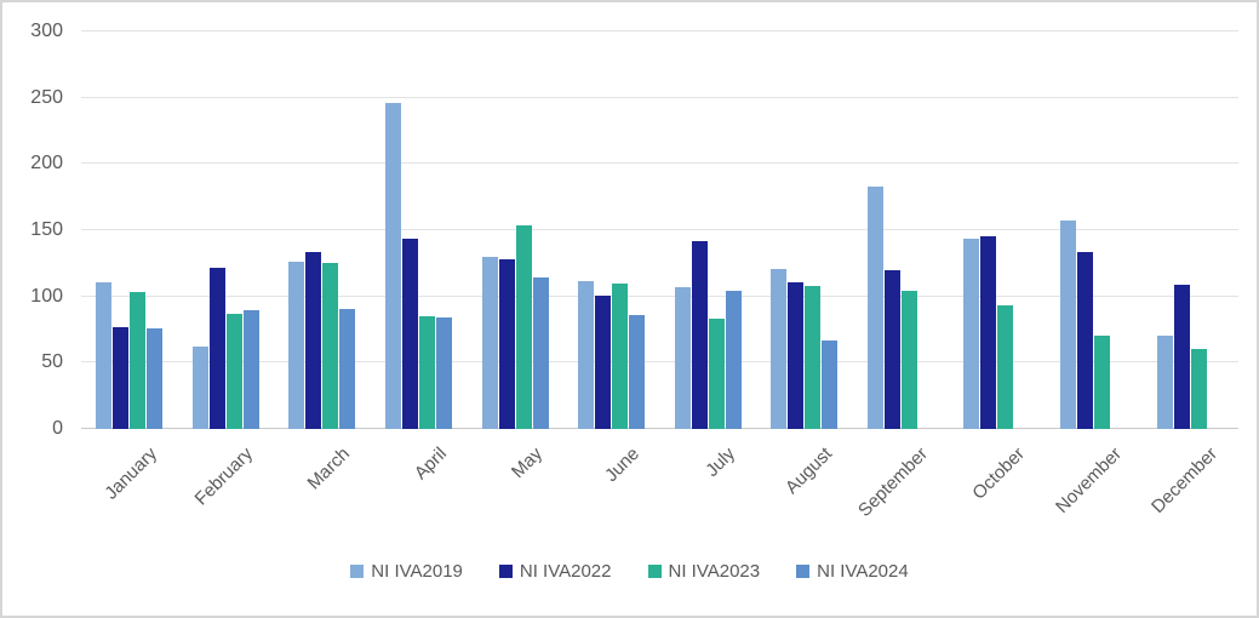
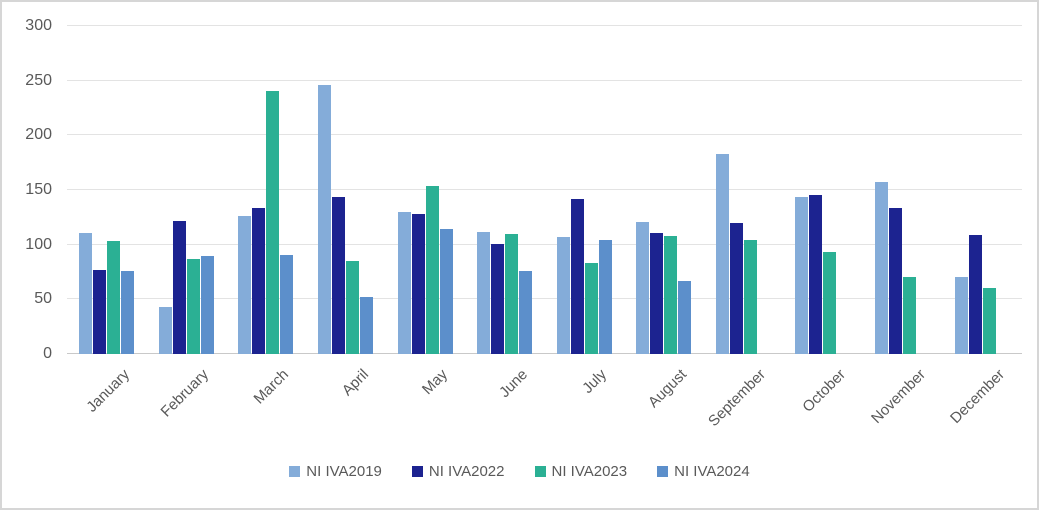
NI IVA2019/February: 62 -> 43
NI IVA2023/March: 125 -> 241
NI IVA2024/April: 84 -> 52
NI IVA2024/June: 86 -> 76
